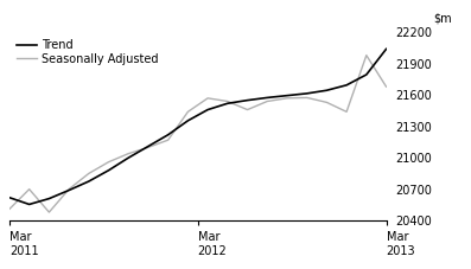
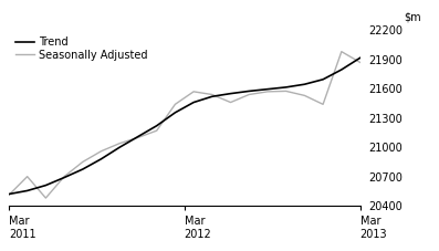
Trend/Mar 2011: 20620 -> 20520
Trend/Mar 2013: 22040 -> 21920
Seasonally Adjusted/Mar 2013: 21680 -> 21870
